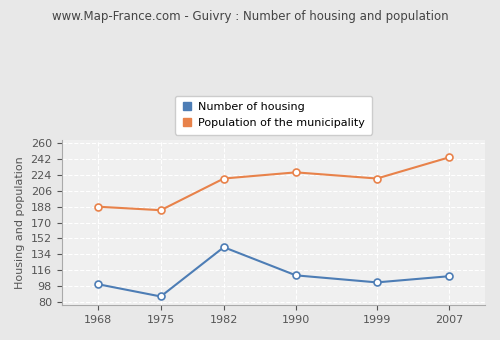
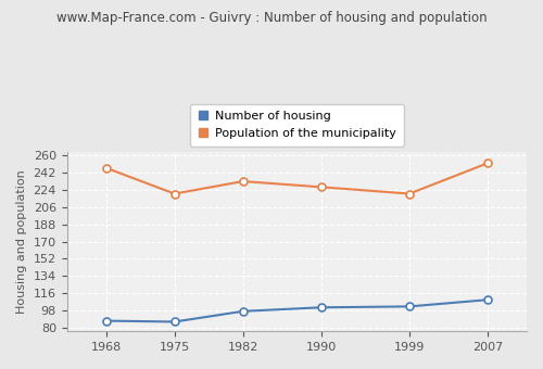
Number of housing/1968: 100 -> 87
Population of the municipality/1968: 188 -> 247
Population of the municipality/1975: 184 -> 220
Number of housing/1982: 142 -> 97
Population of the municipality/1982: 220 -> 233
Number of housing/1990: 110 -> 101
Population of the municipality/2007: 244 -> 252
